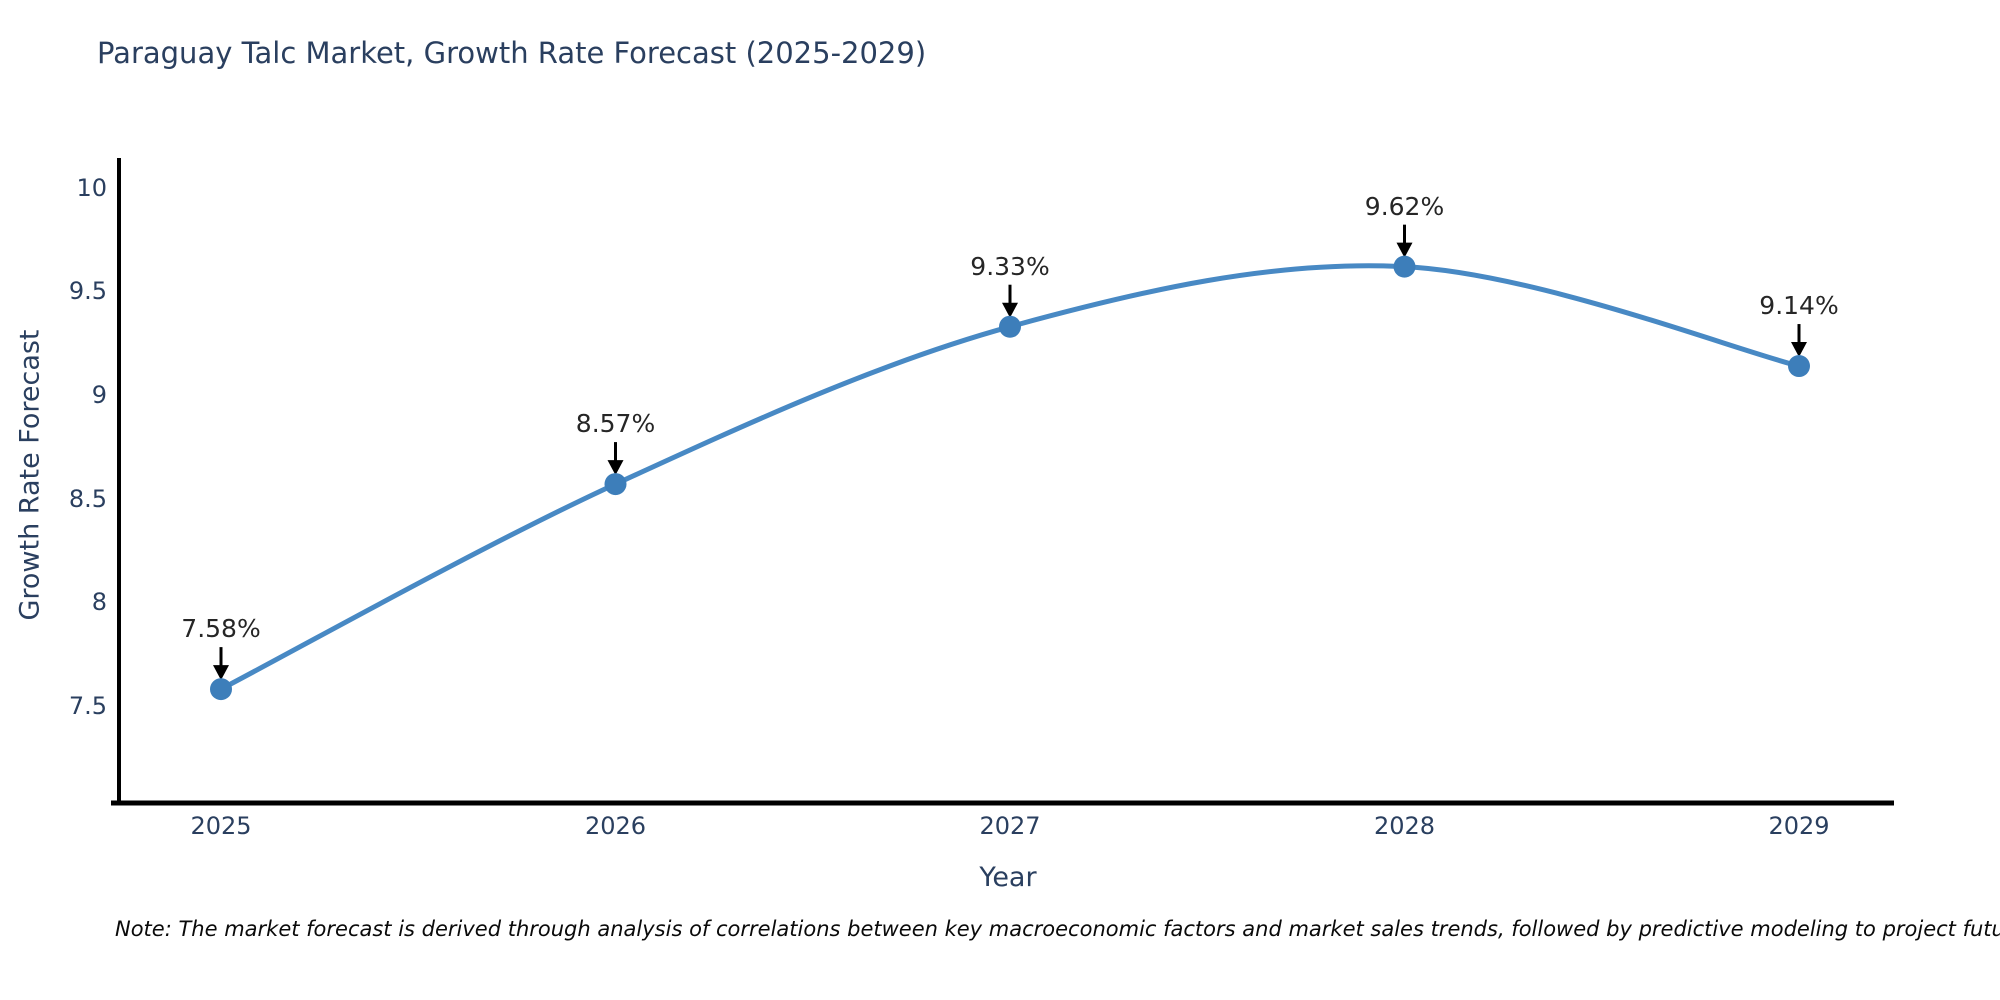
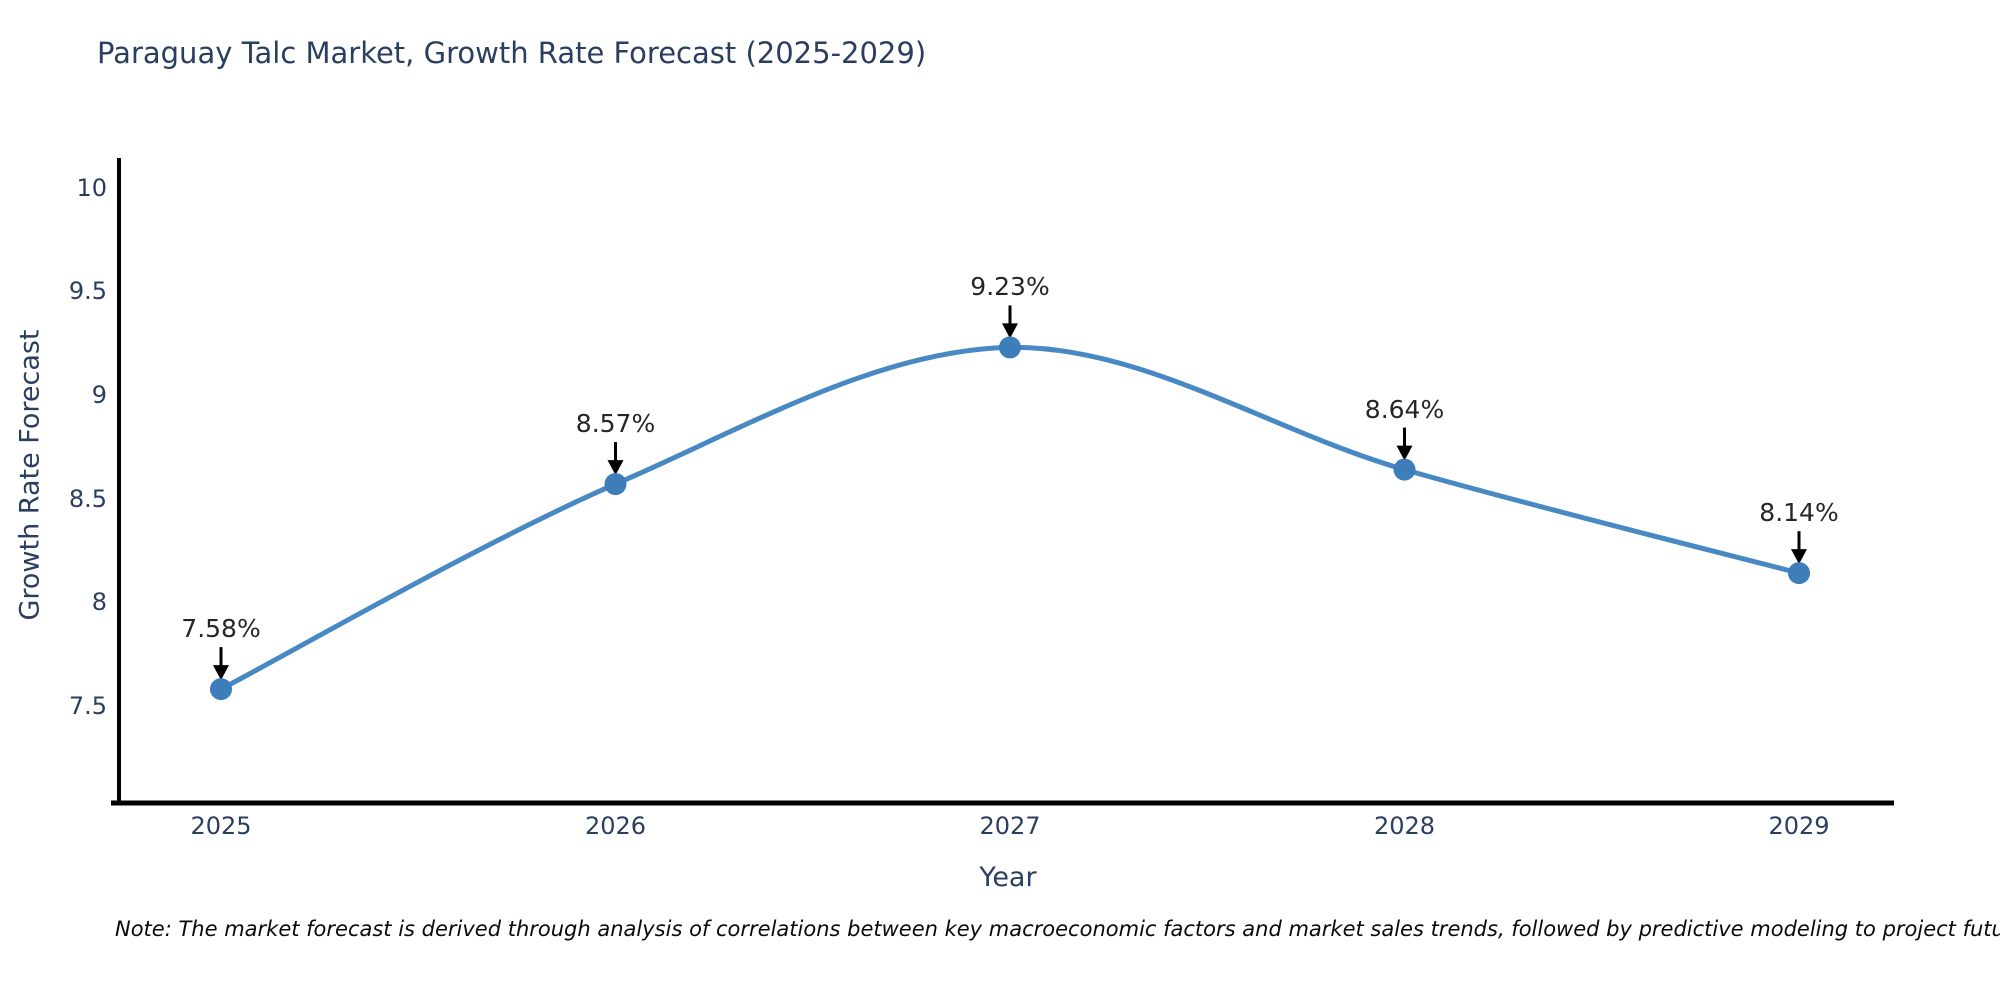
2027: 9.33% -> 9.23%
2028: 9.62% -> 8.64%
2029: 9.14% -> 8.14%
